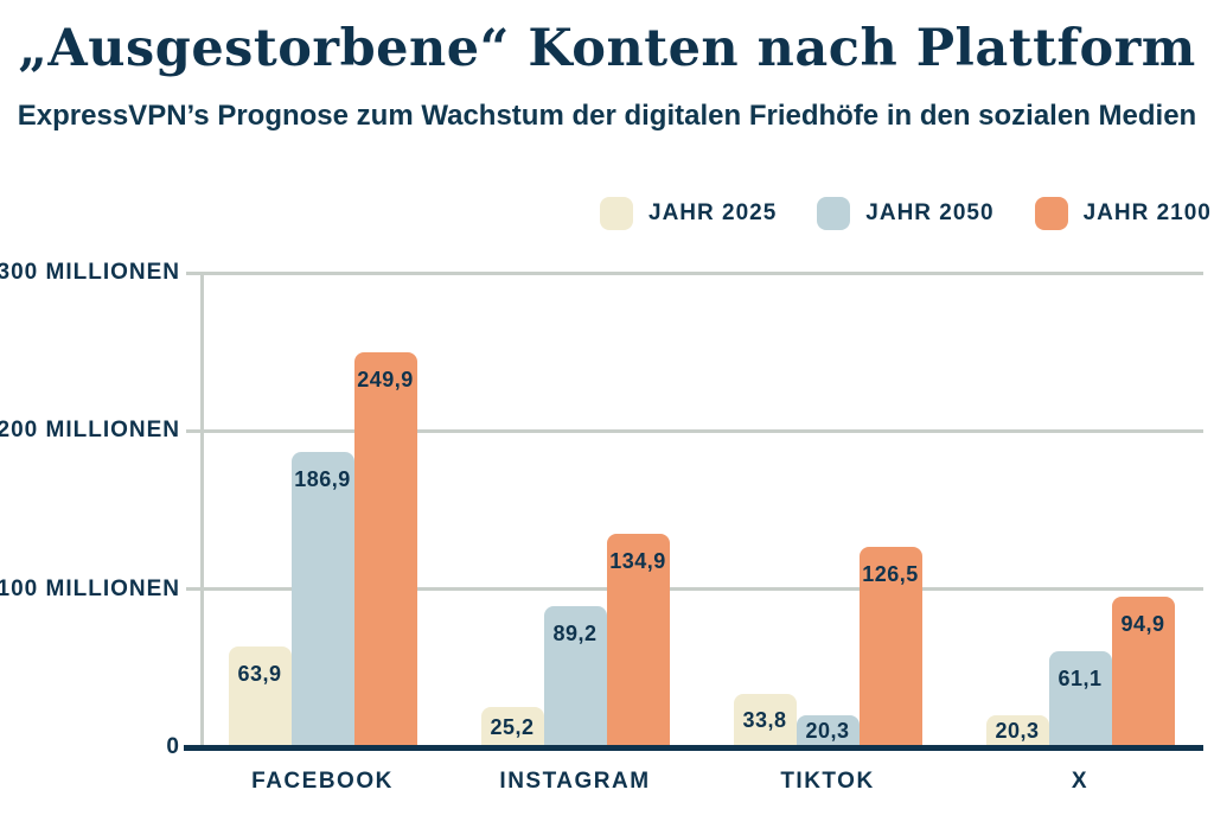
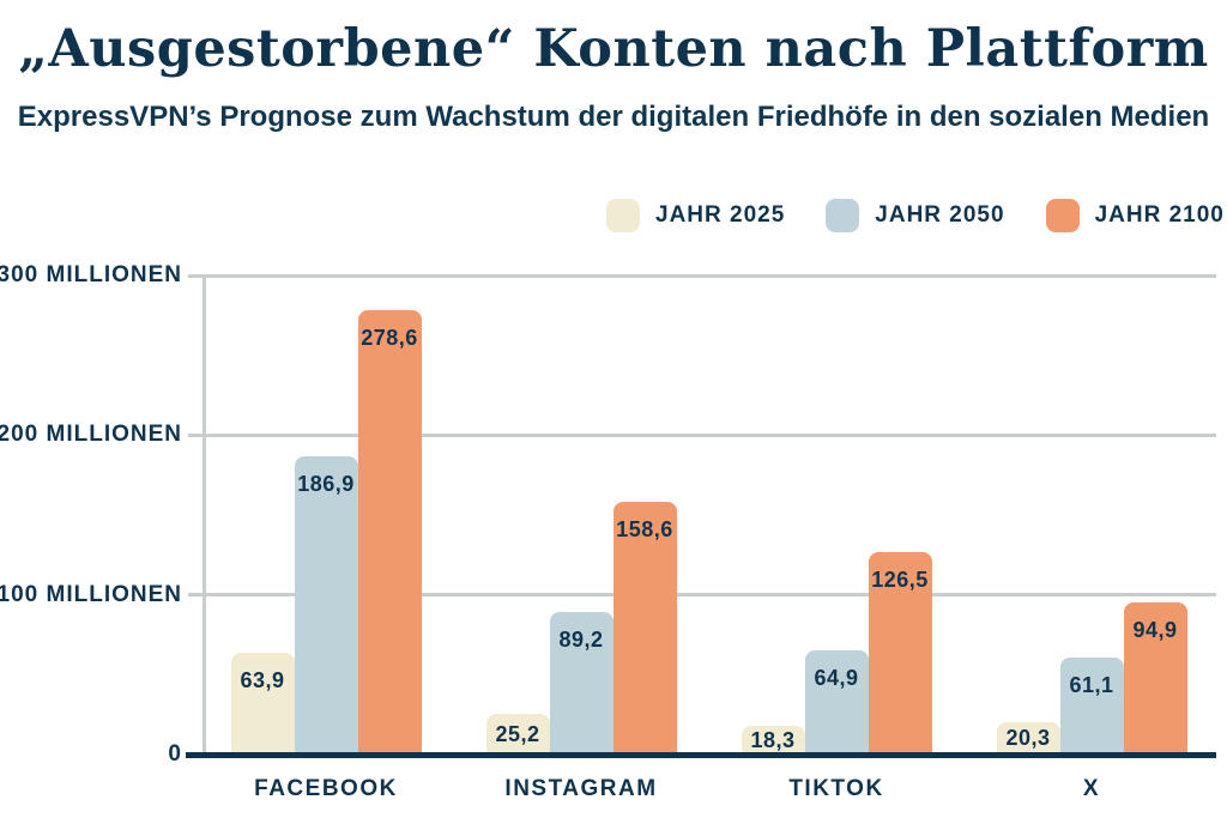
JAHR 2100/FACEBOOK: 249,9 -> 278,6
JAHR 2100/INSTAGRAM: 134,9 -> 158,6
JAHR 2025/TIKTOK: 33,8 -> 18,3
JAHR 2050/TIKTOK: 20,3 -> 64,9
